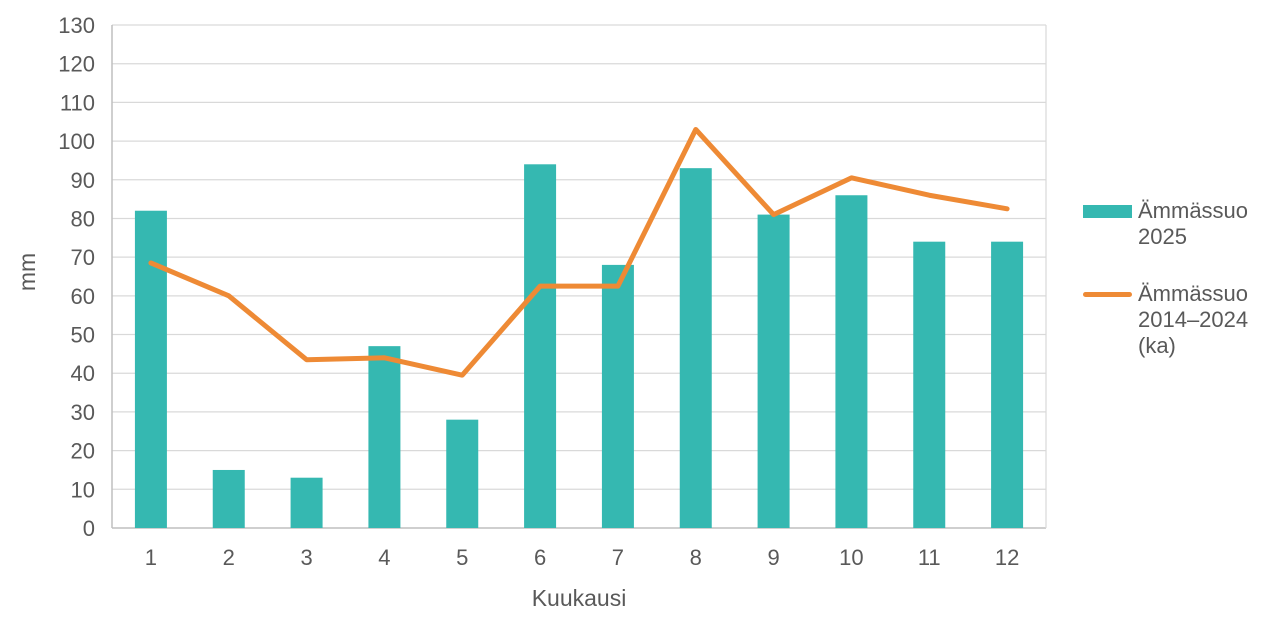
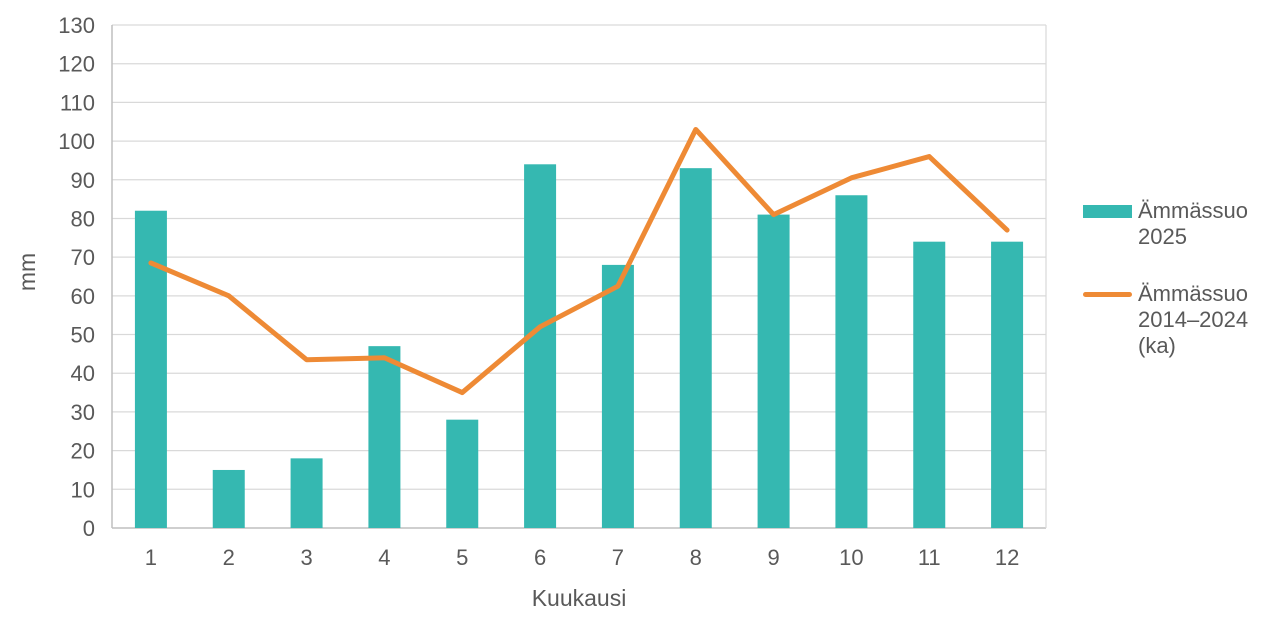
Ämmässuo 2025/3: 13 -> 18
Ämmässuo 2014–2024 (ka)/5: 40 -> 35
Ämmässuo 2014–2024 (ka)/6: 62 -> 52
Ämmässuo 2014–2024 (ka)/11: 86 -> 96
Ämmässuo 2014–2024 (ka)/12: 82 -> 77
